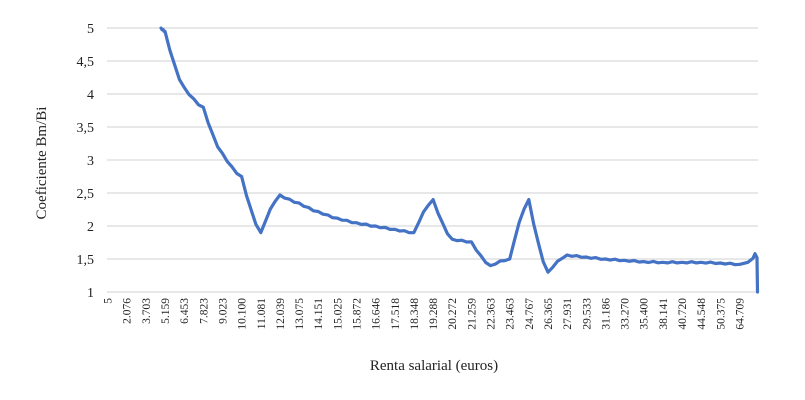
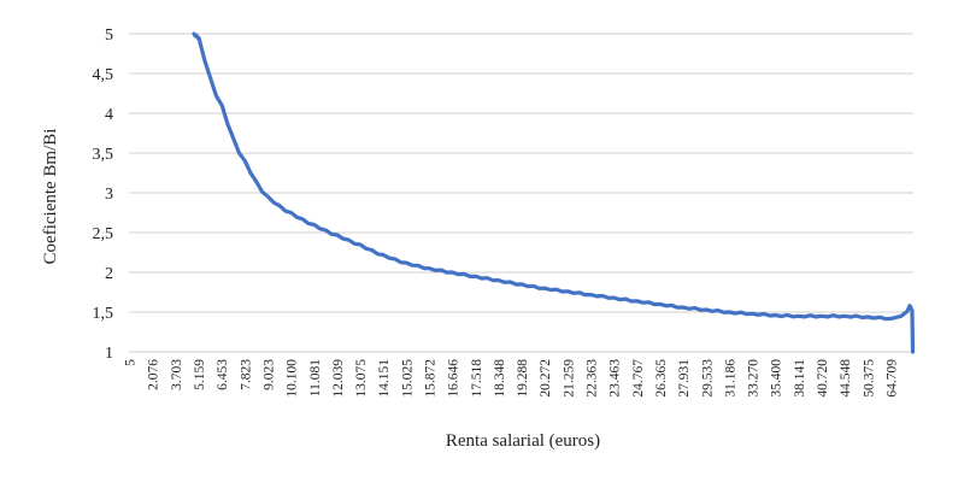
7.823: 3.8 -> 3.4
9.023: 3.1 -> 3.0
11.081: 1.9 -> 2.6
19.288: 2.4 -> 1.9
22.363: 1.4 -> 1.7
23.463: 1.5 -> 1.7
24.767: 2.4 -> 1.6
26.365: 1.3 -> 1.6
